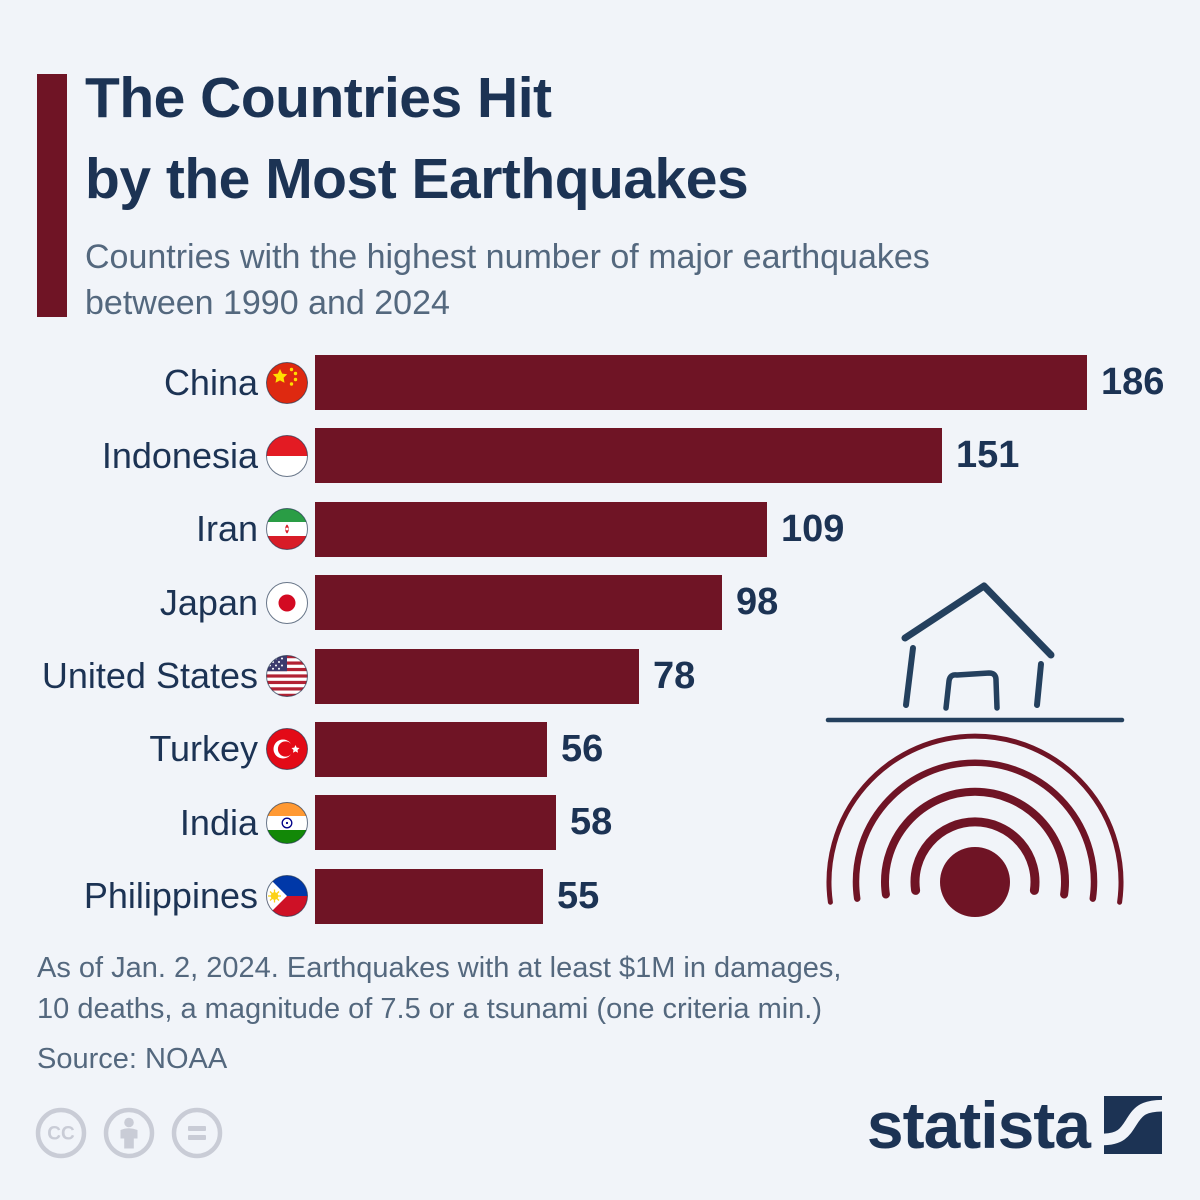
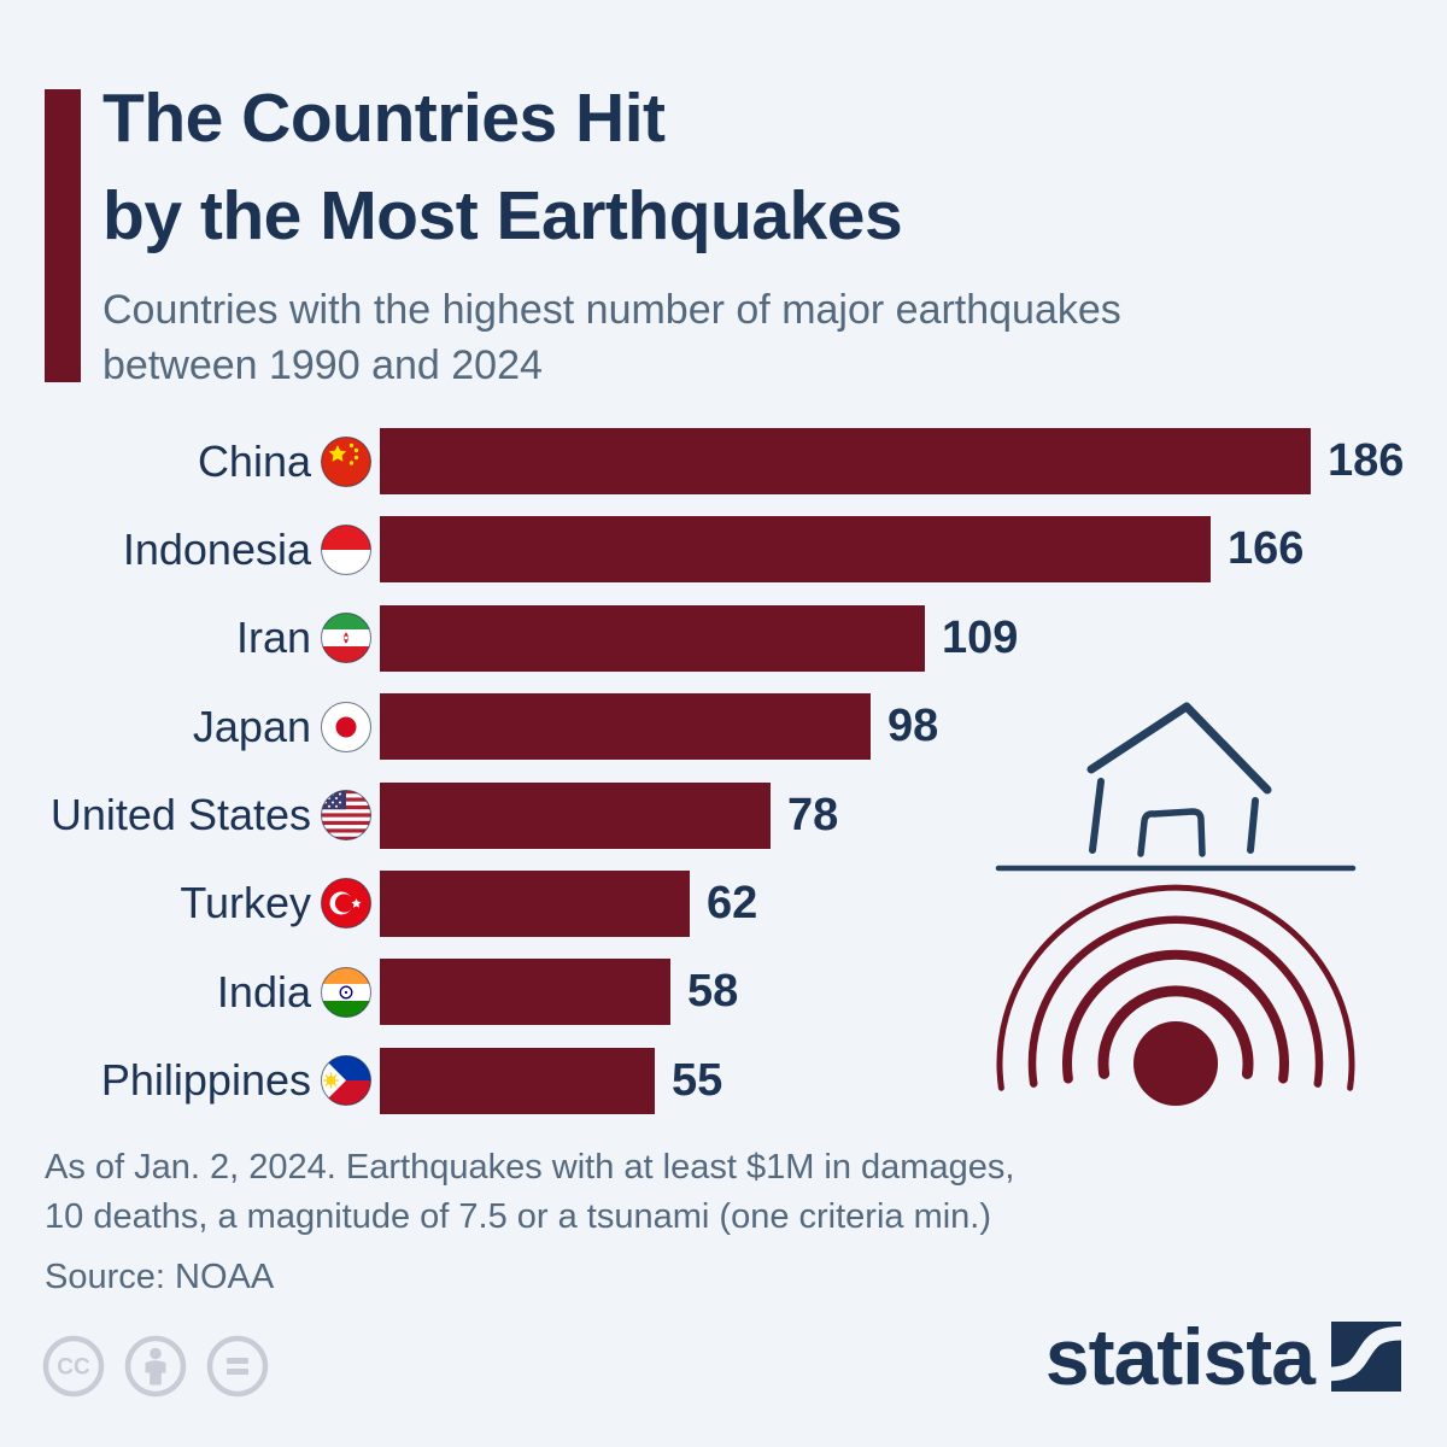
Indonesia: 151 -> 166
Turkey: 56 -> 62
